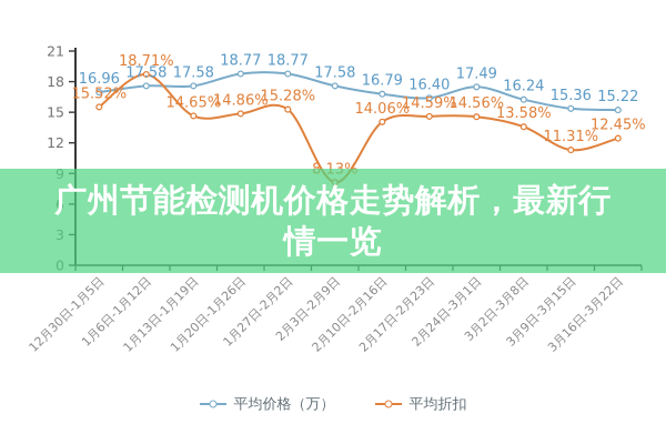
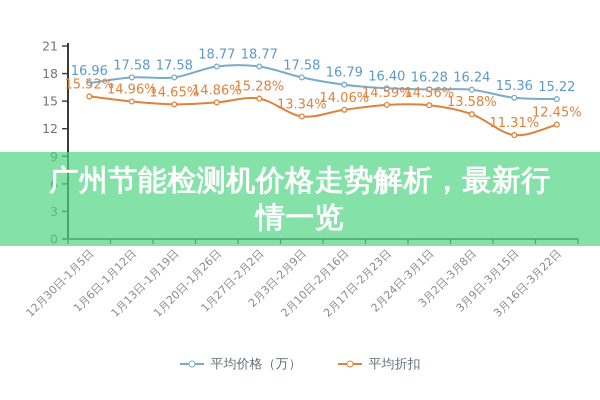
平均折扣/1月6日-1月12日: 18.71% -> 14.96%
平均折扣/2月3日-2月9日: 8.13% -> 13.34%
平均价格（万）/2月24日-3月1日: 17.49 -> 16.28
